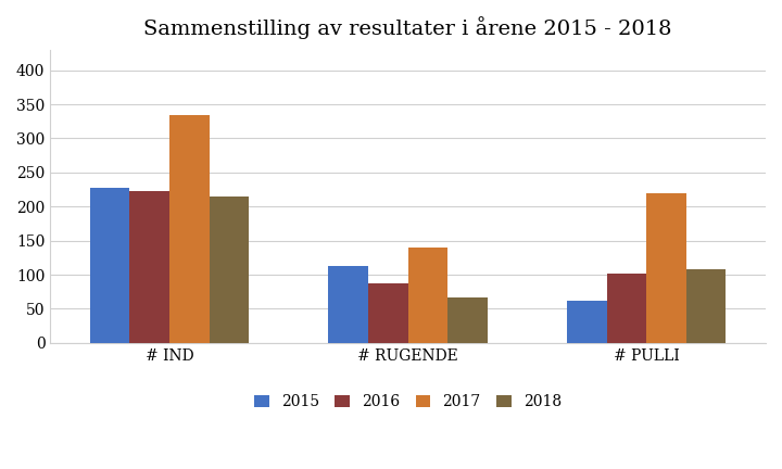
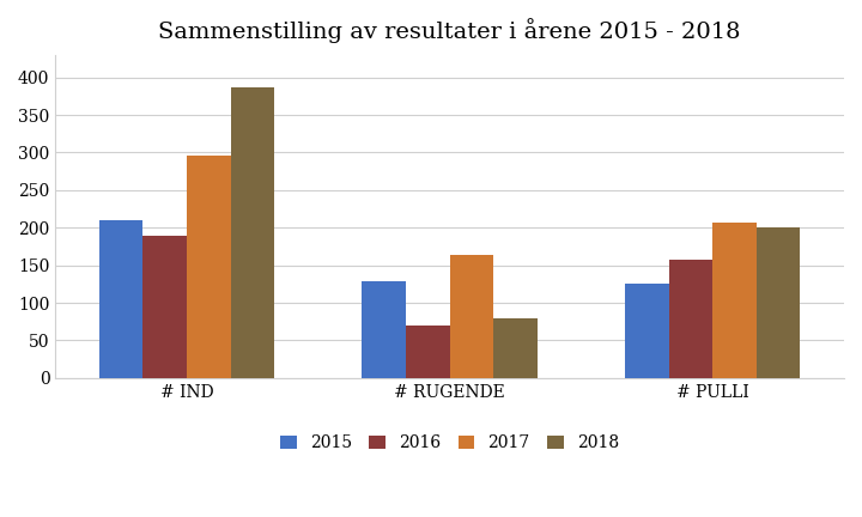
2015/# IND: 227 -> 210
2016/# IND: 223 -> 190
2017/# IND: 334 -> 296
2018/# IND: 215 -> 386
2015/# RUGENDE: 112 -> 128
2016/# RUGENDE: 88 -> 70
2017/# RUGENDE: 140 -> 164
2018/# RUGENDE: 66 -> 80
2015/# PULLI: 61 -> 126
2016/# PULLI: 101 -> 158
2017/# PULLI: 219 -> 206
2018/# PULLI: 108 -> 200
